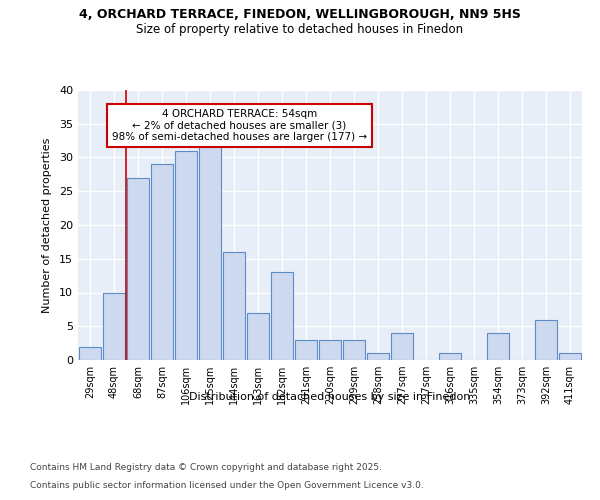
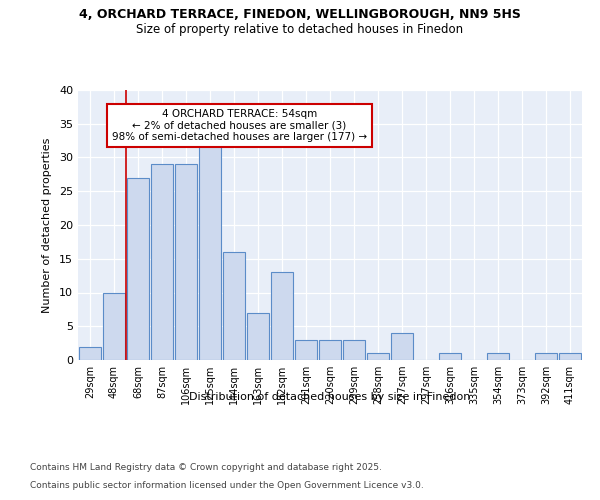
106sqm: 31 -> 29
354sqm: 4 -> 1
392sqm: 6 -> 1
